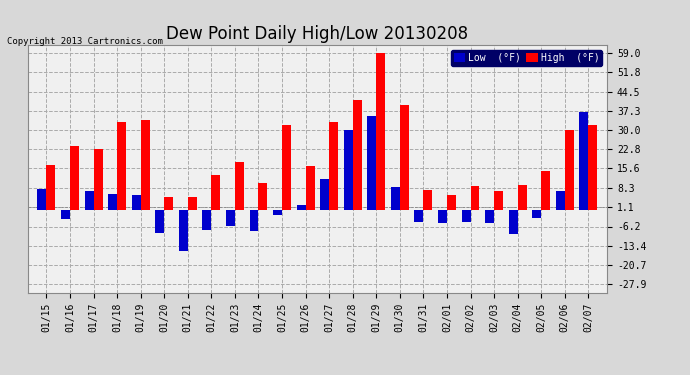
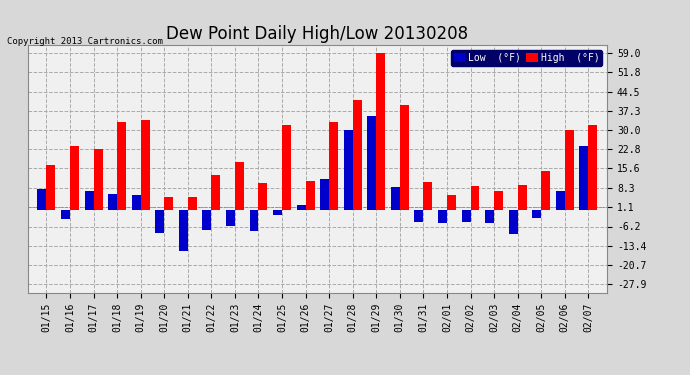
High (°F)/01/26: 16.5 -> 11.0
High (°F)/01/31: 7.5 -> 10.5
Low (°F)/02/07: 37.0 -> 24.0
